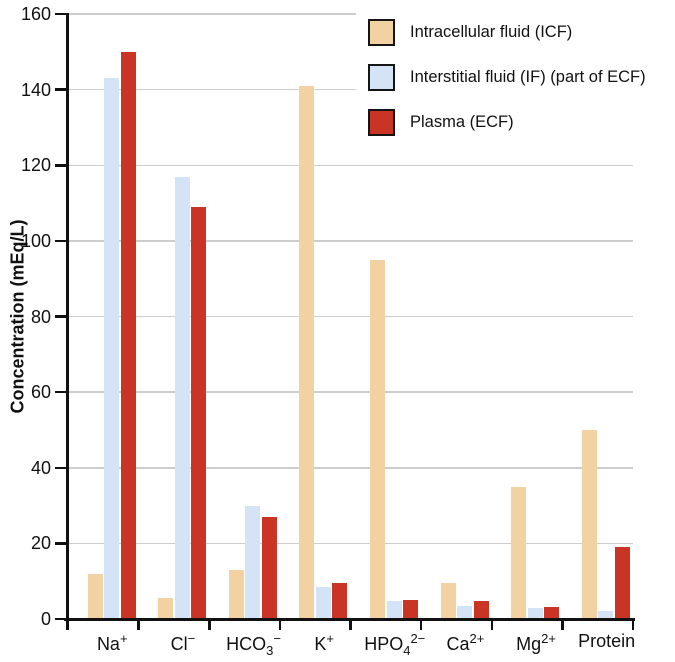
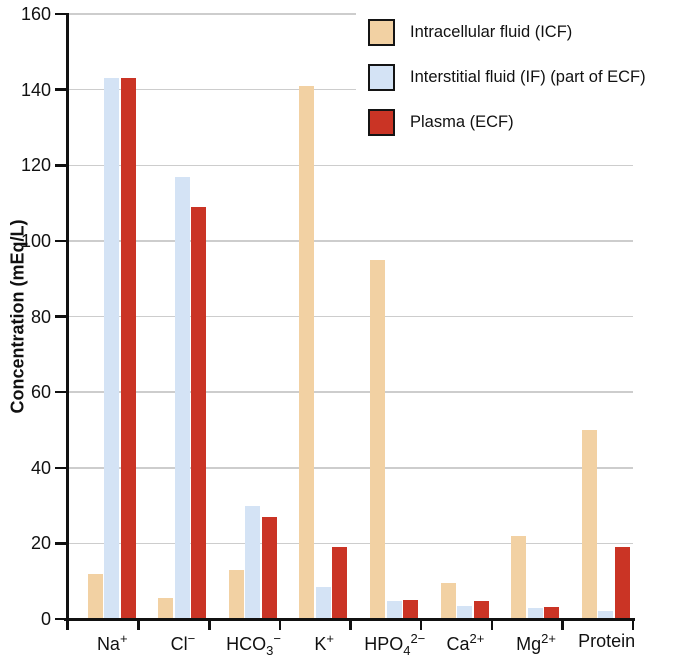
Plasma (ECF)/Na+: 150 -> 143
Plasma (ECF)/K+: 10 -> 19
Intracellular fluid (ICF)/Mg2+: 35 -> 22
